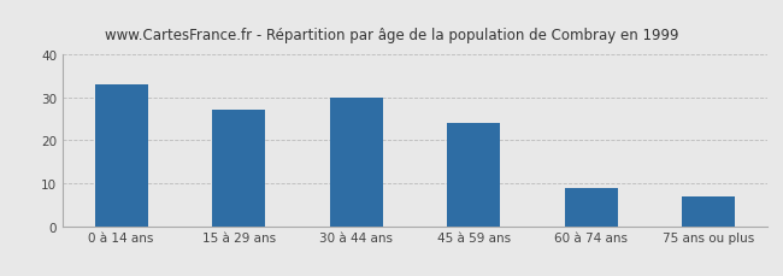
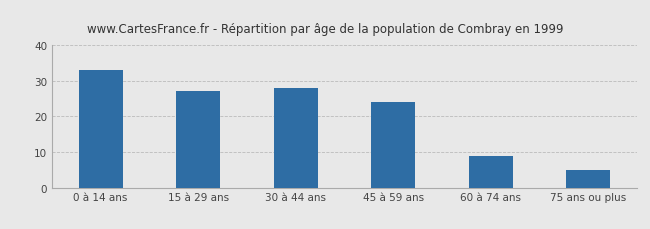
30 à 44 ans: 30 -> 28
75 ans ou plus: 7 -> 5
